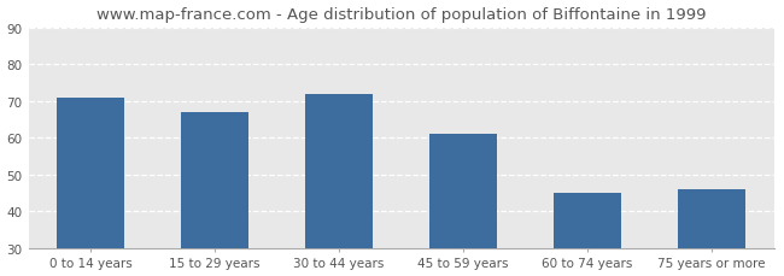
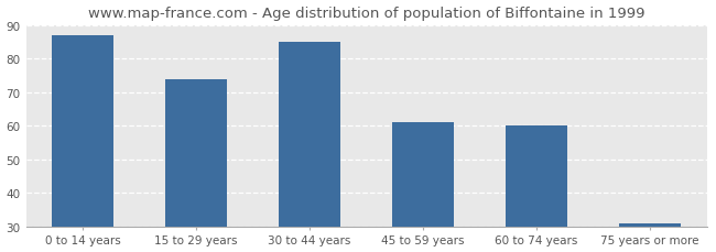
0 to 14 years: 71 -> 87
15 to 29 years: 67 -> 74
30 to 44 years: 72 -> 85
60 to 74 years: 45 -> 60
75 years or more: 46 -> 31
